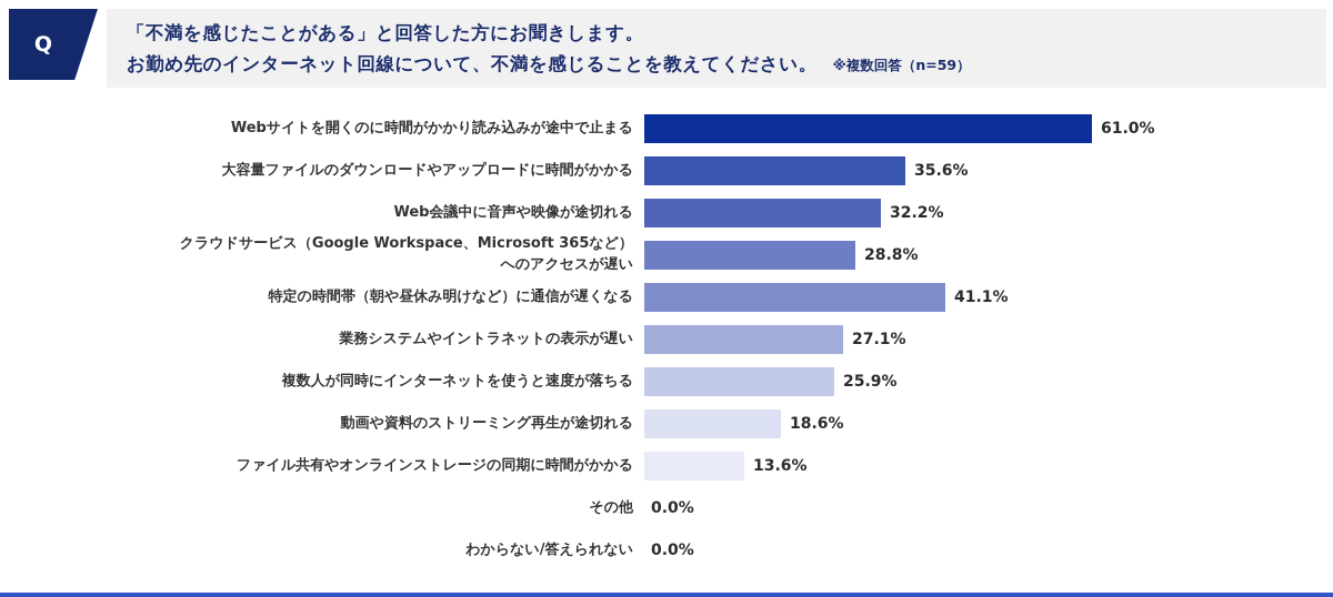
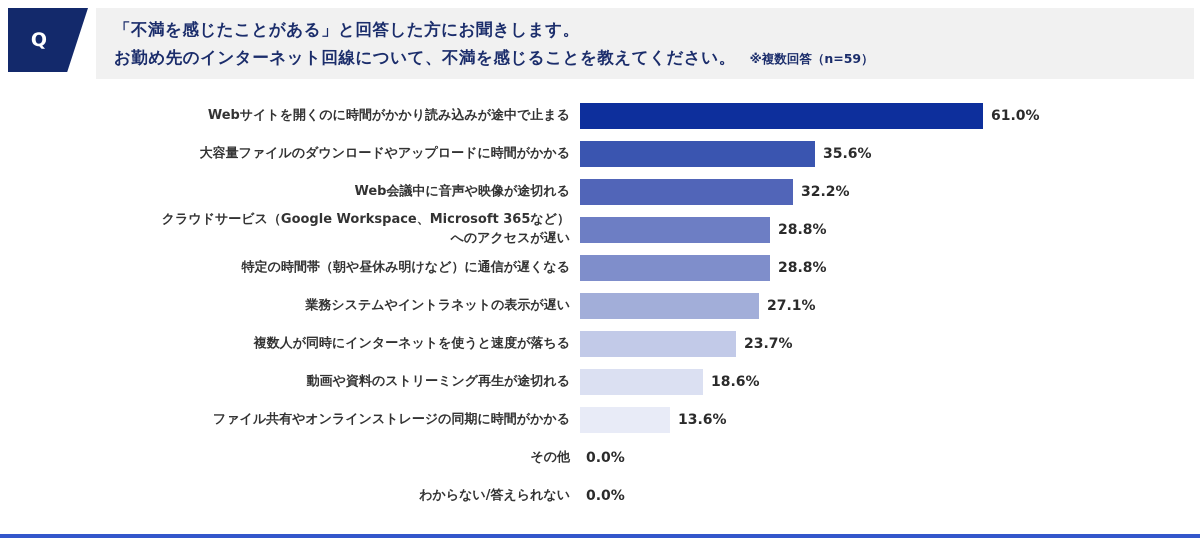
特定の時間帯（朝や昼休み明けなど）に通信が遅くなる: 41.1% -> 28.8%
複数人が同時にインターネットを使うと速度が落ちる: 25.9% -> 23.7%
